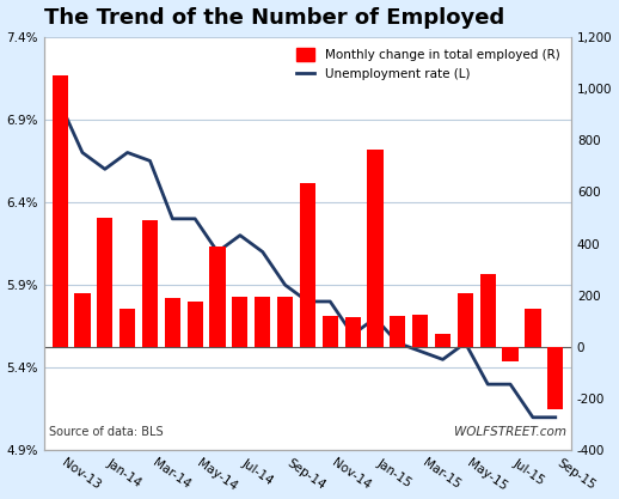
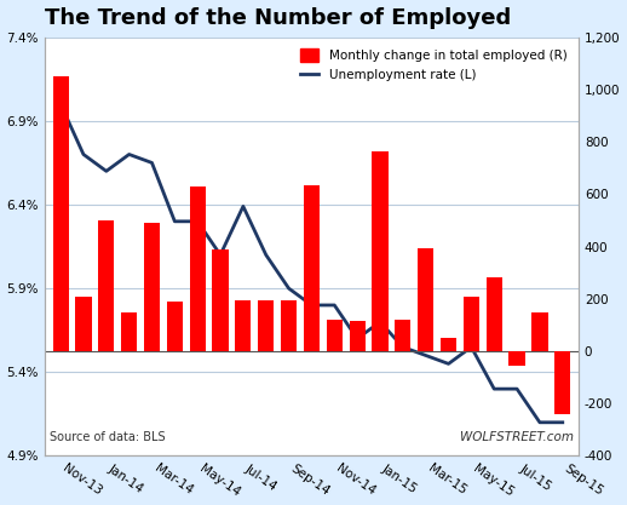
Monthly change in total employed (R)/May-14: 175 -> 630
Unemployment rate (L)/Jul-14: 6.20% -> 6.39%
Monthly change in total employed (R)/Mar-15: 125 -> 395
